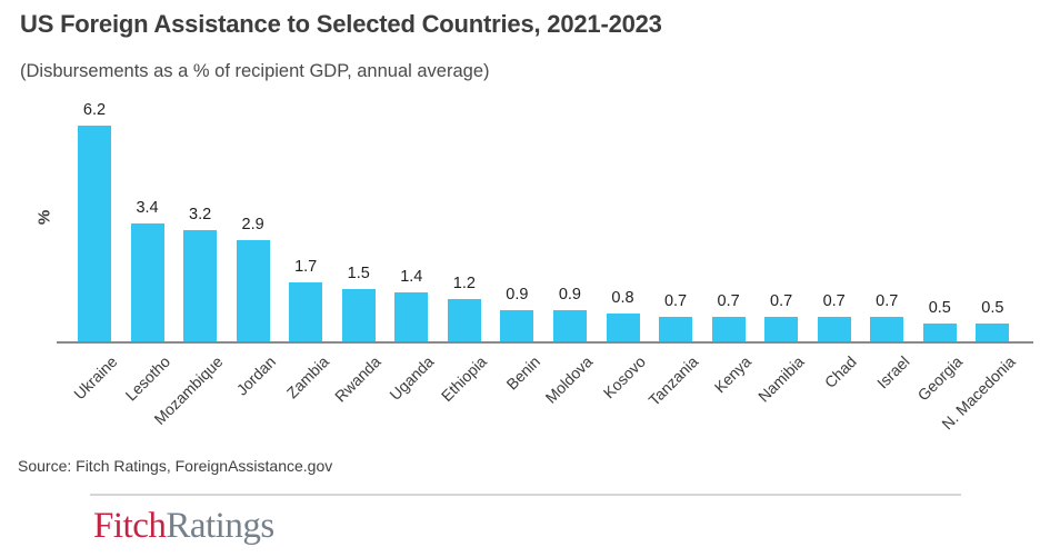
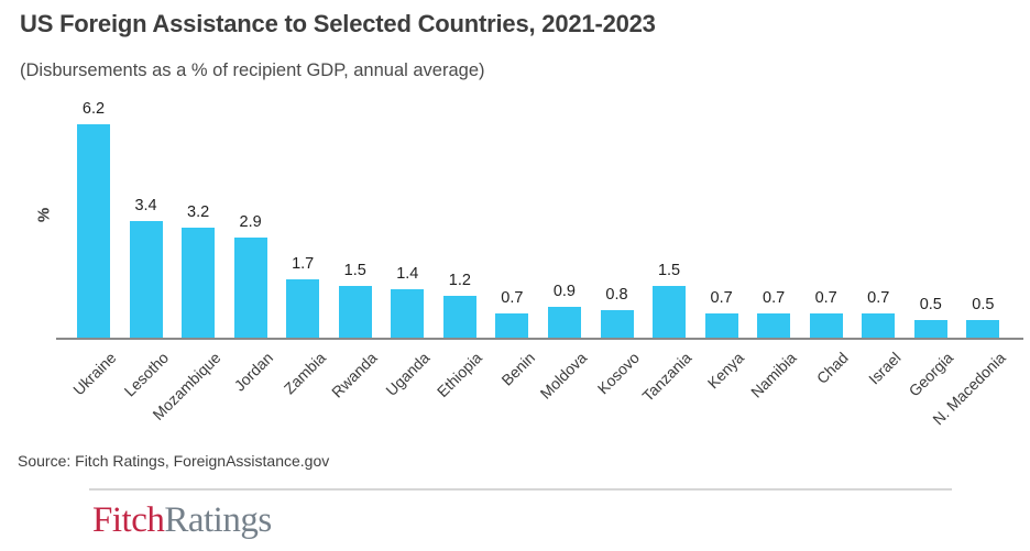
Benin: 0.9 -> 0.7
Tanzania: 0.7 -> 1.5
